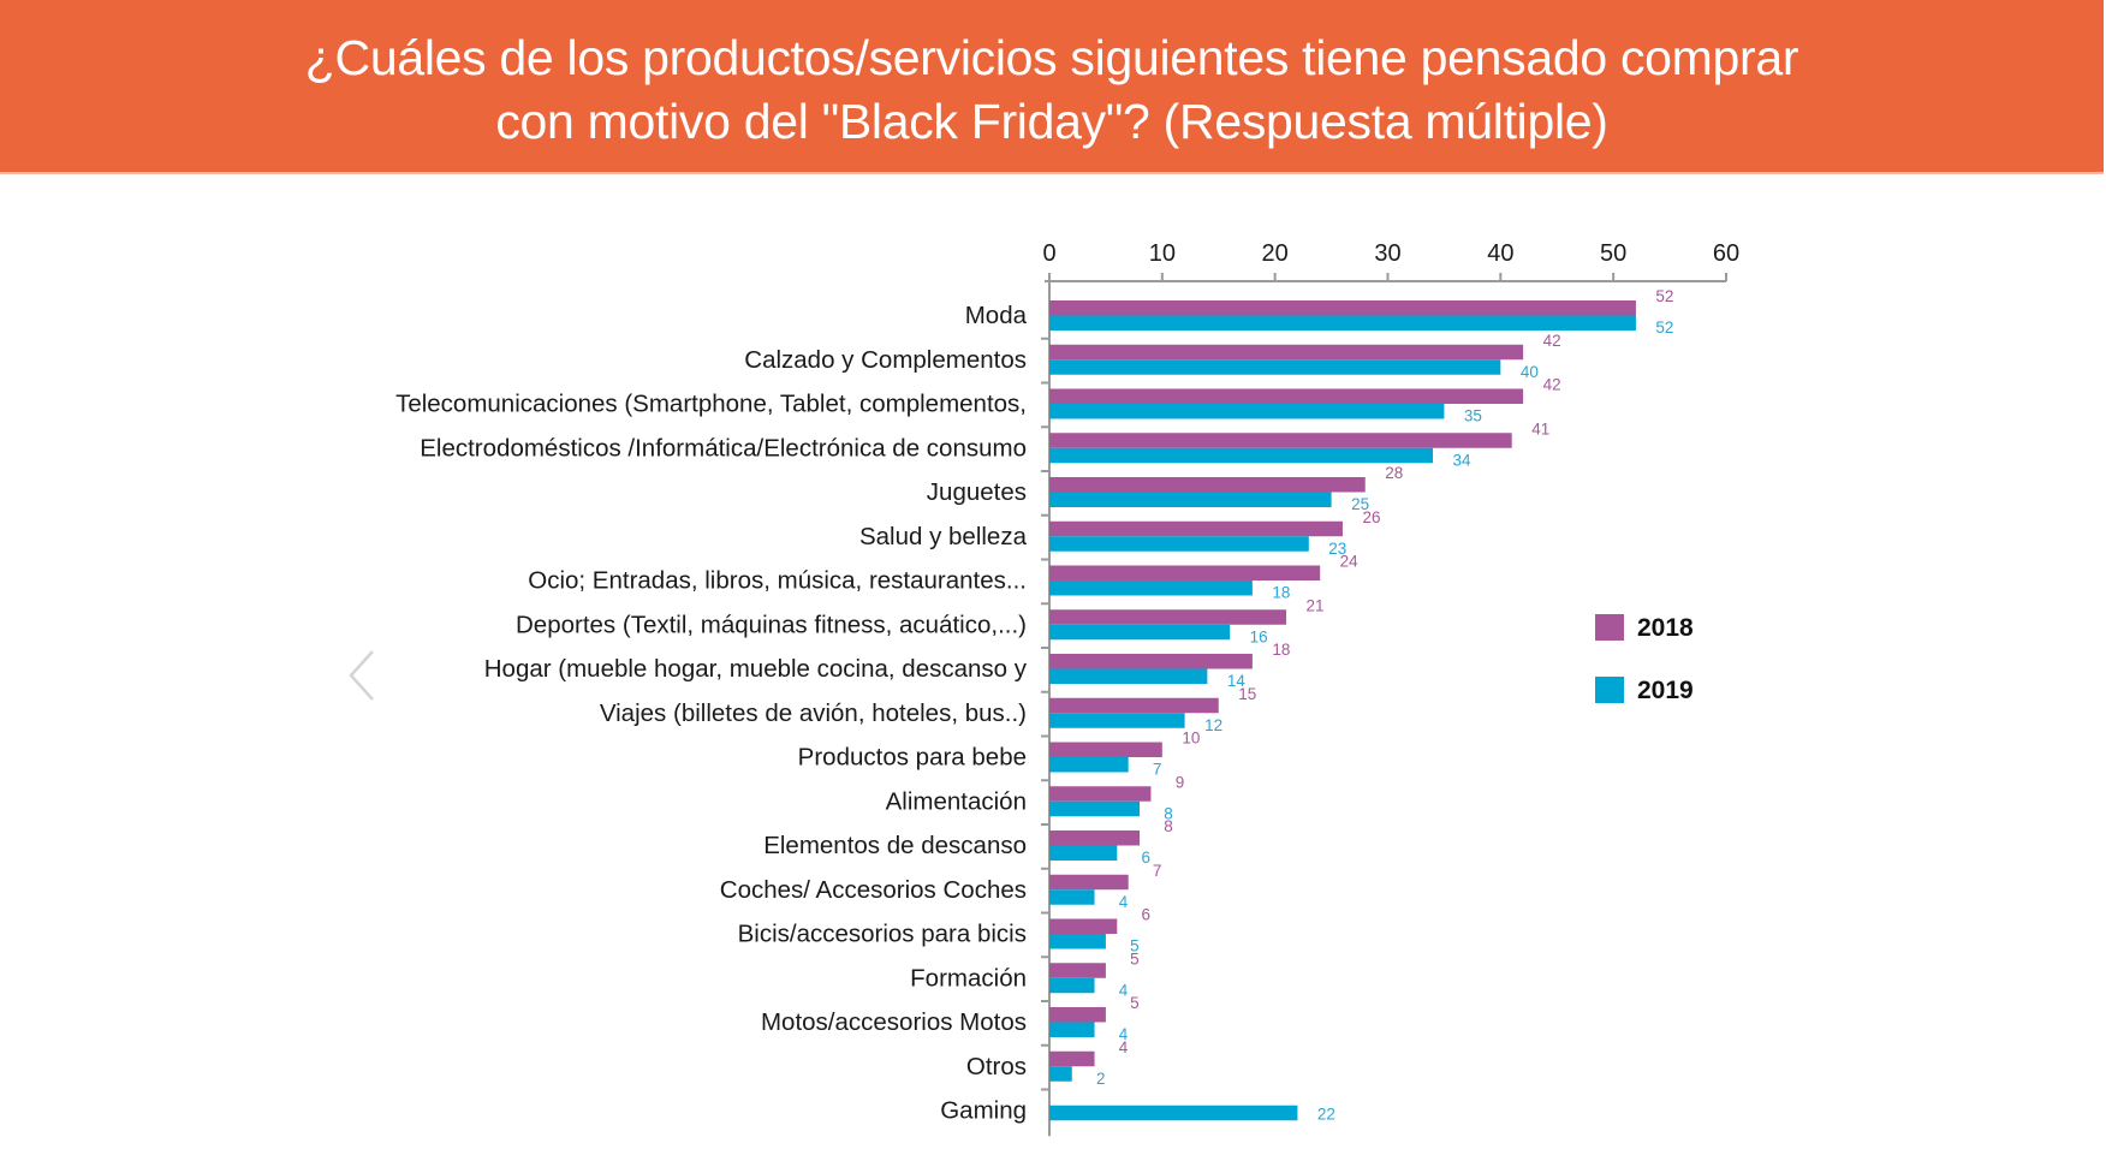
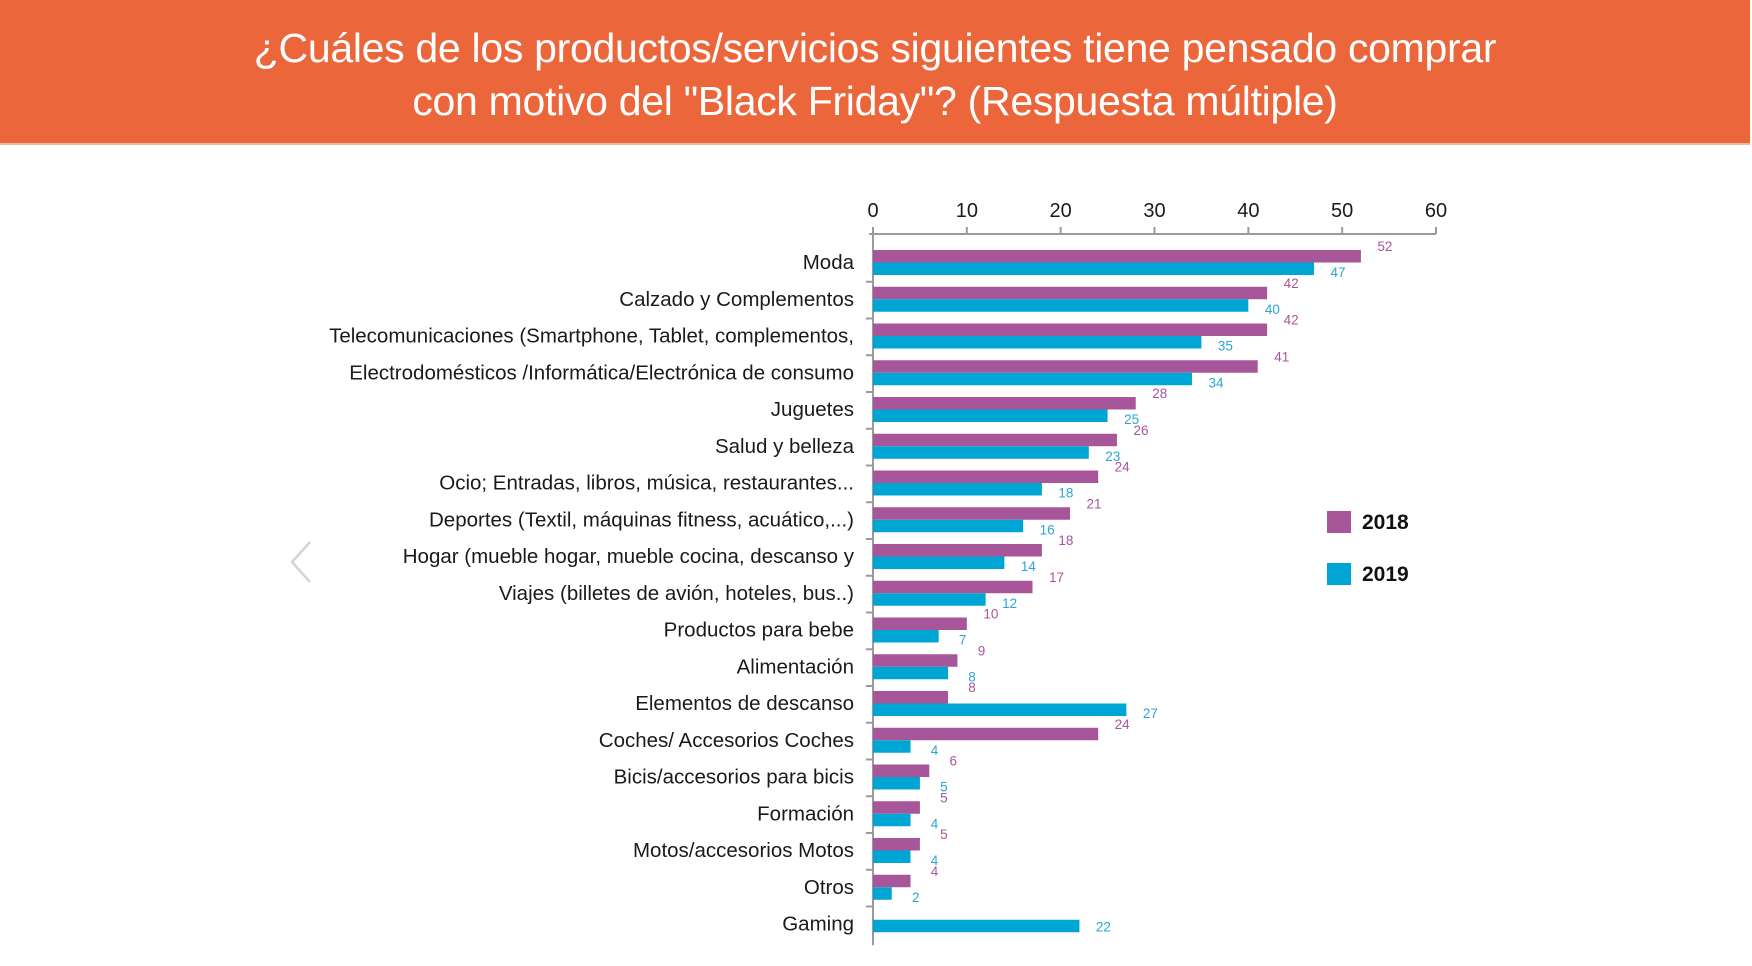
2019/Moda: 52 -> 47
2018/Viajes (billetes de avión, hoteles, bus..): 15 -> 17
2019/Elementos de descanso: 6 -> 27
2018/Coches/ Accesorios Coches: 7 -> 24
